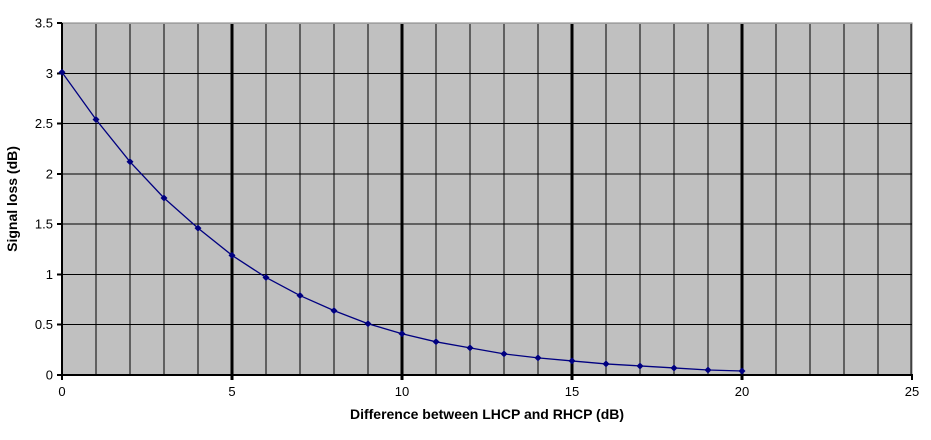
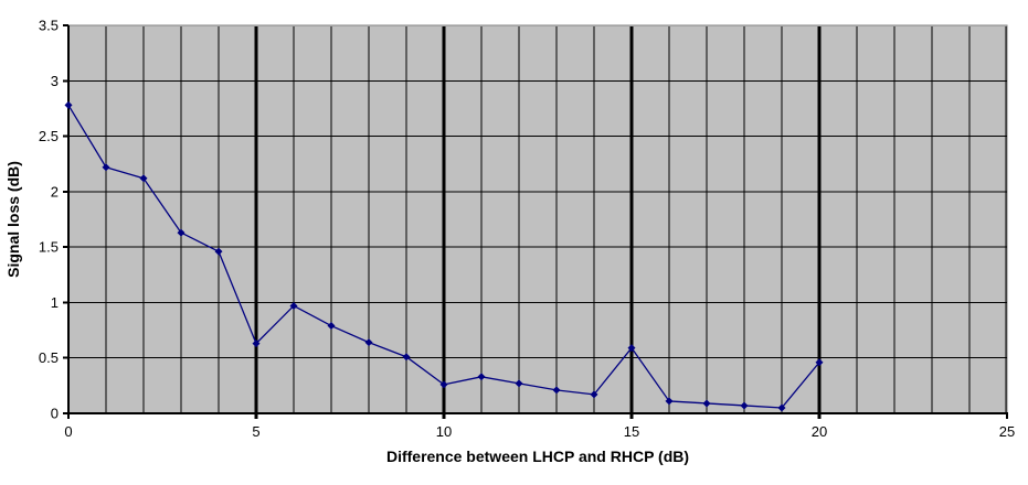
0: 3.01 -> 2.78
1: 2.54 -> 2.22
3: 1.76 -> 1.63
5: 1.19 -> 0.63
10: 0.41 -> 0.26
15: 0.14 -> 0.59
20: 0.04 -> 0.46
